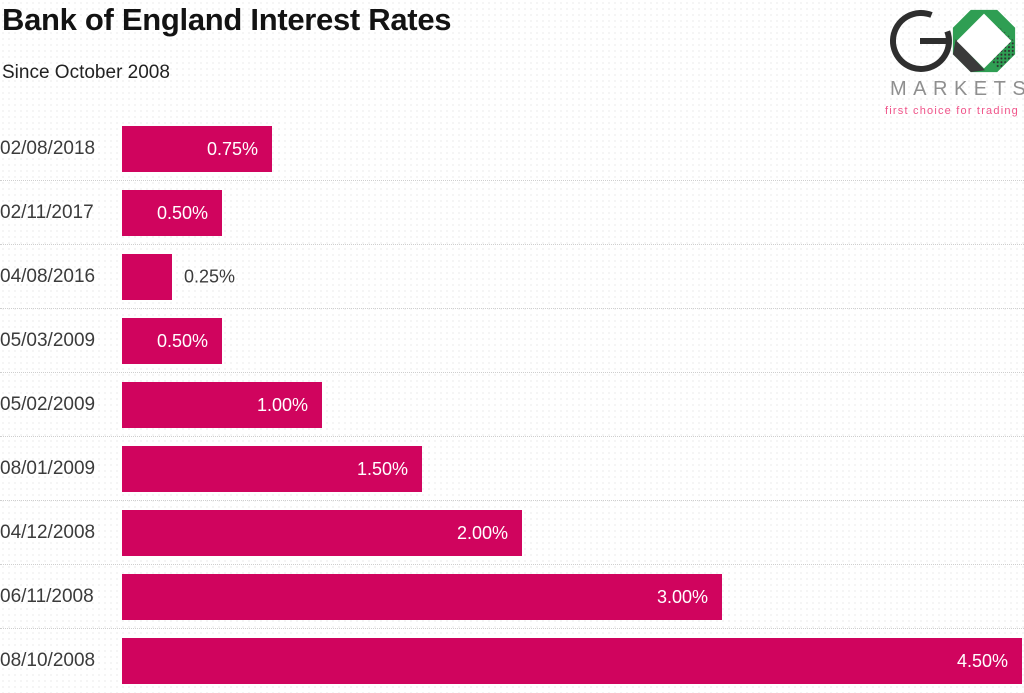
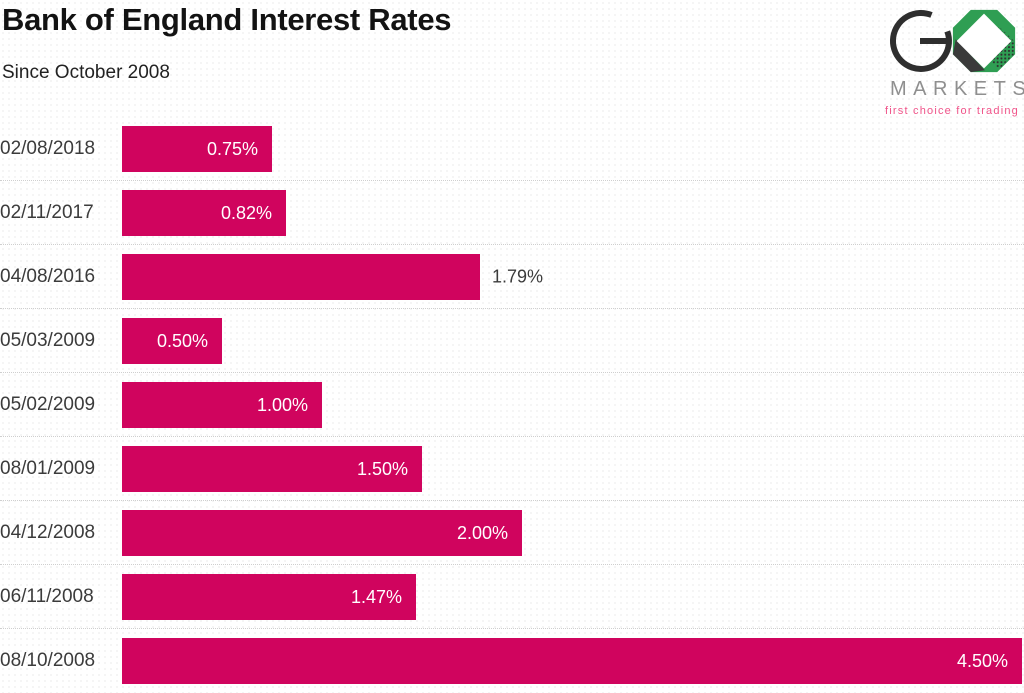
02/11/2017: 0.50% -> 0.82%
04/08/2016: 0.25% -> 1.79%
06/11/2008: 3.00% -> 1.47%
